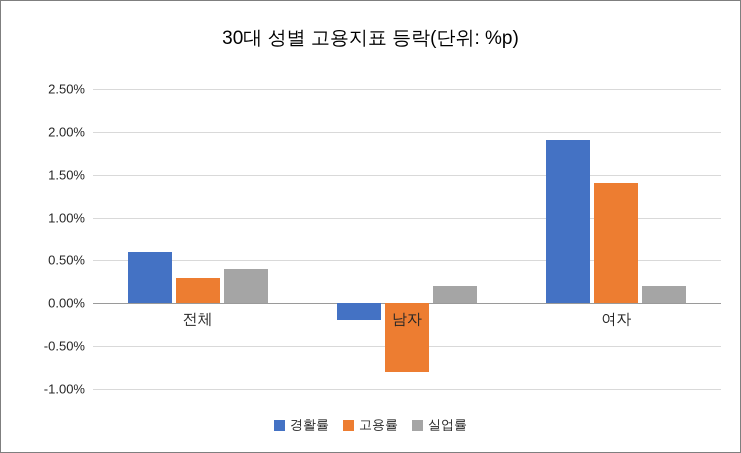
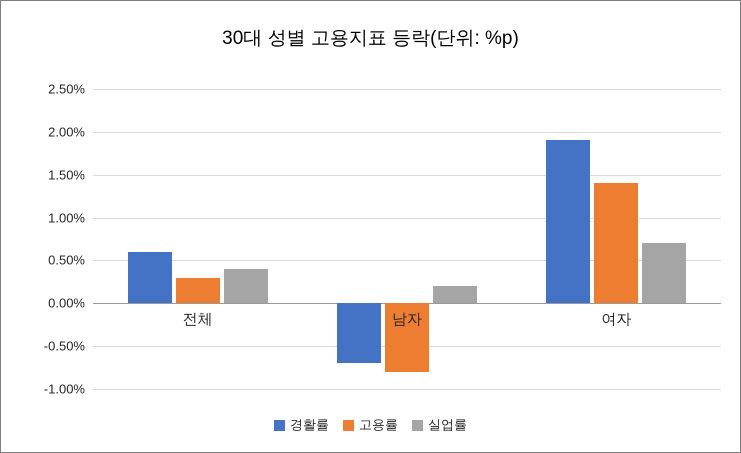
경활률/남자: -0.2% -> -0.7%
실업률/여자: 0.2% -> 0.7%
